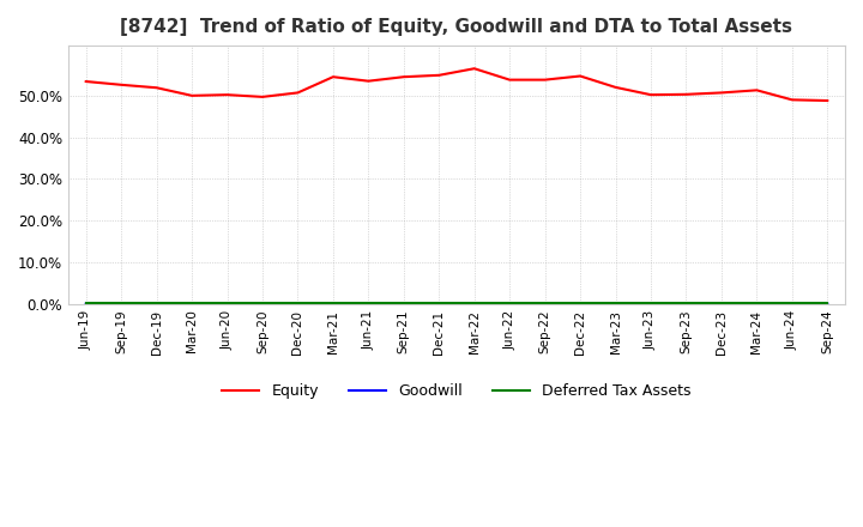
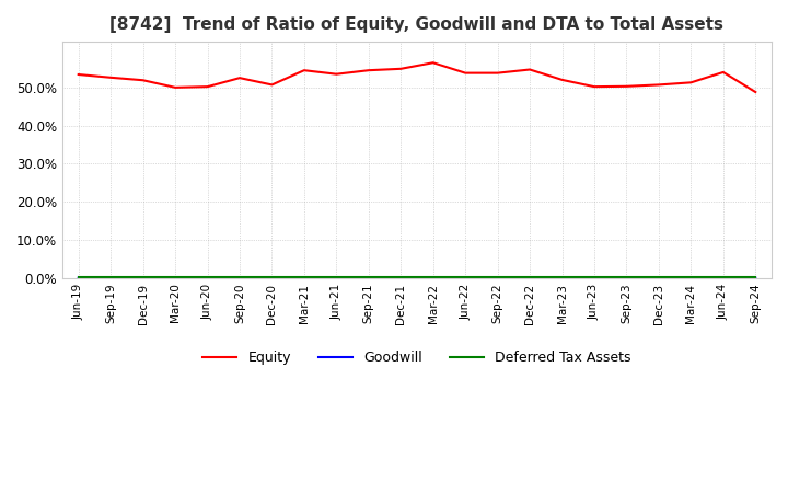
Equity/Sep-20: 49.7% -> 52.5%
Equity/Jun-24: 49.0% -> 54.0%
